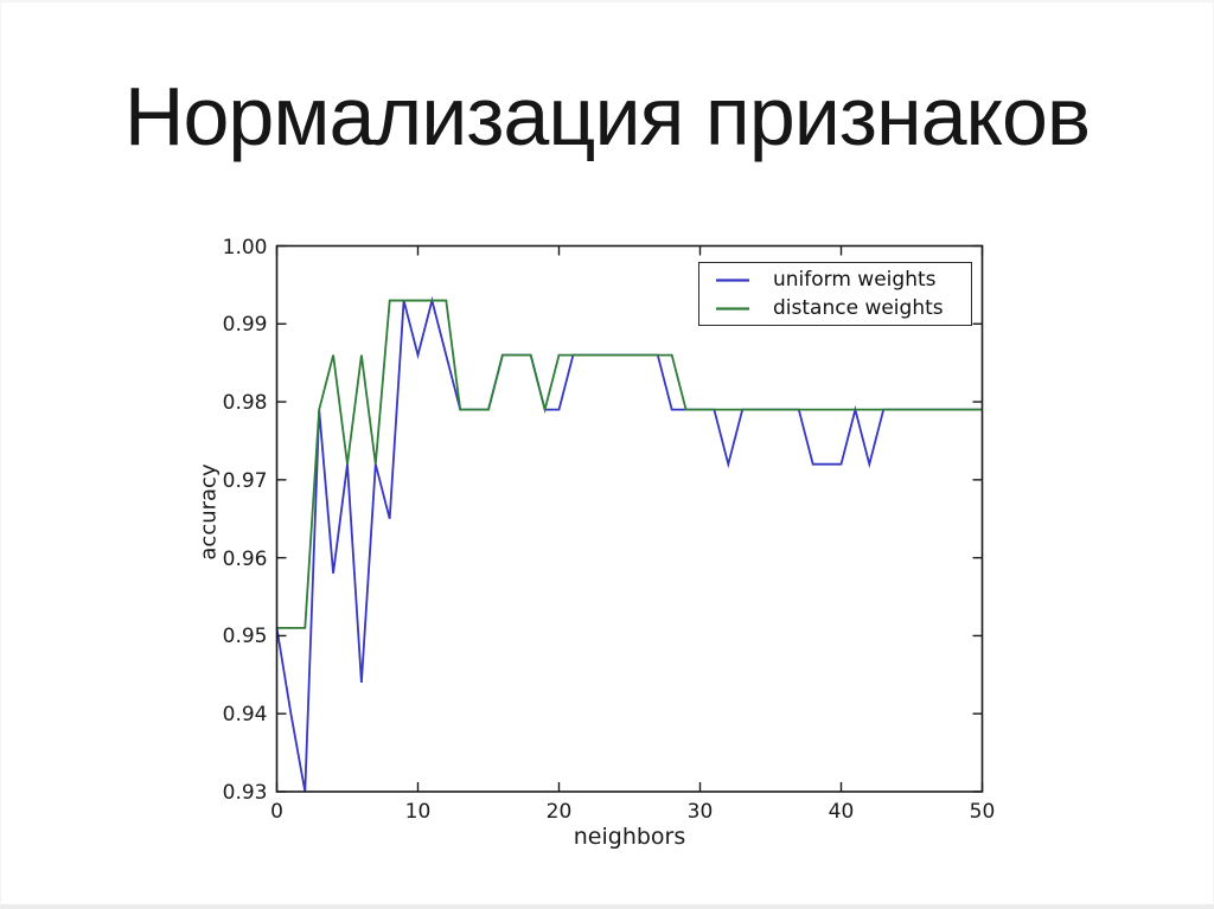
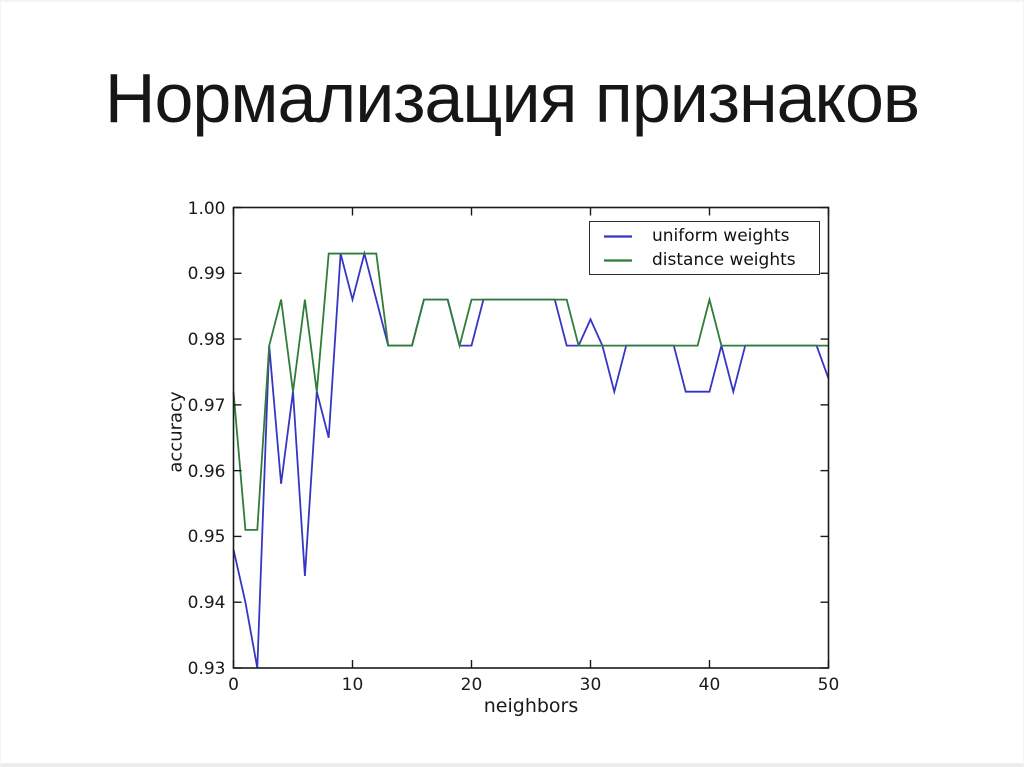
uniform weights/0: 0.951 -> 0.948
distance weights/0: 0.951 -> 0.972
uniform weights/30: 0.979 -> 0.983
distance weights/40: 0.979 -> 0.986
uniform weights/50: 0.979 -> 0.974
